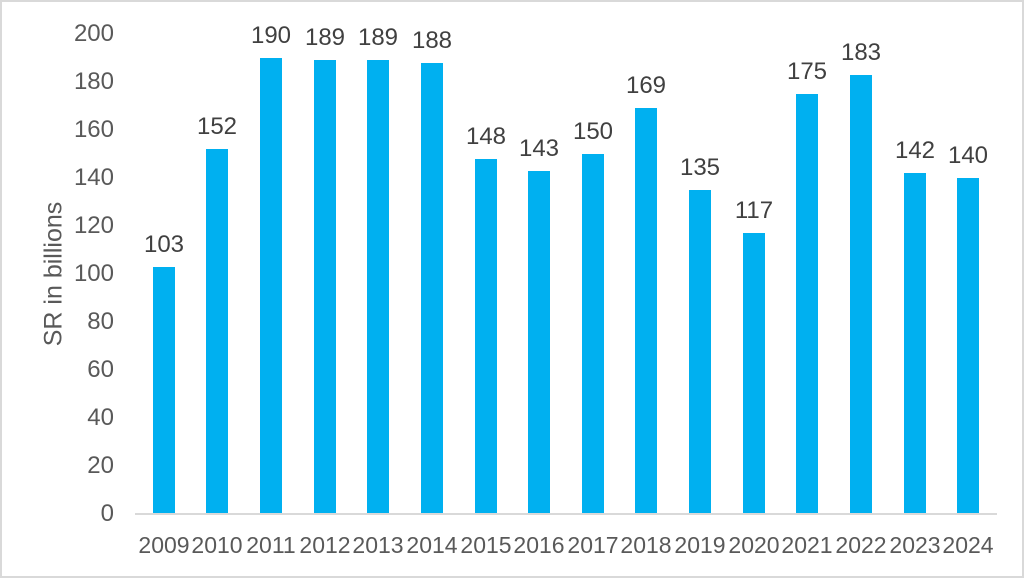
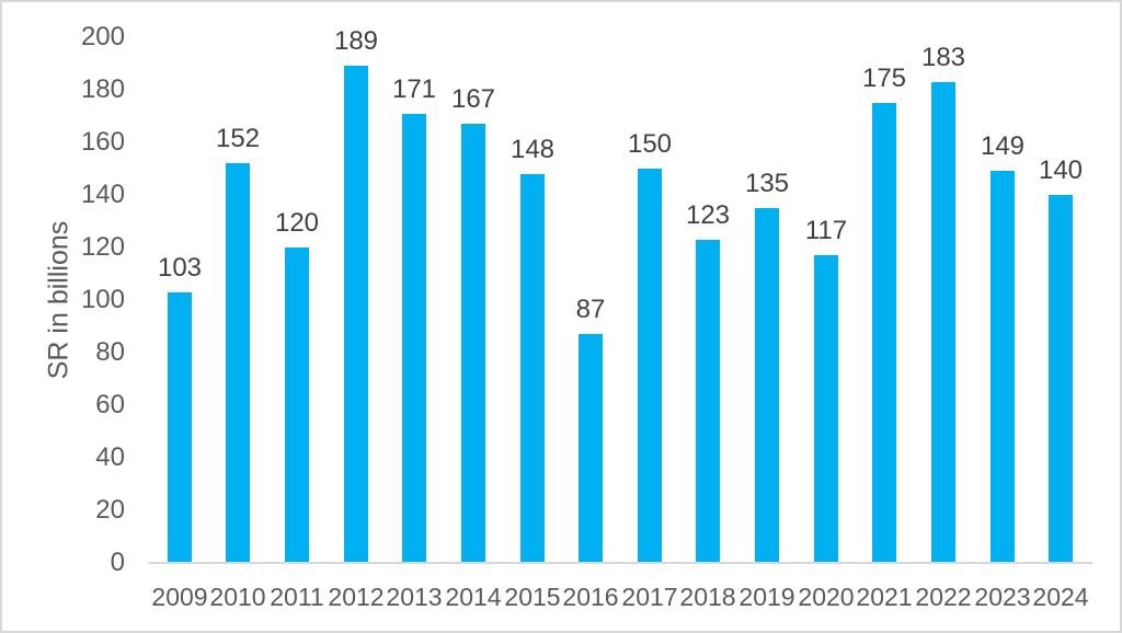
2011: 190 -> 120
2013: 189 -> 171
2014: 188 -> 167
2016: 143 -> 87
2018: 169 -> 123
2023: 142 -> 149
